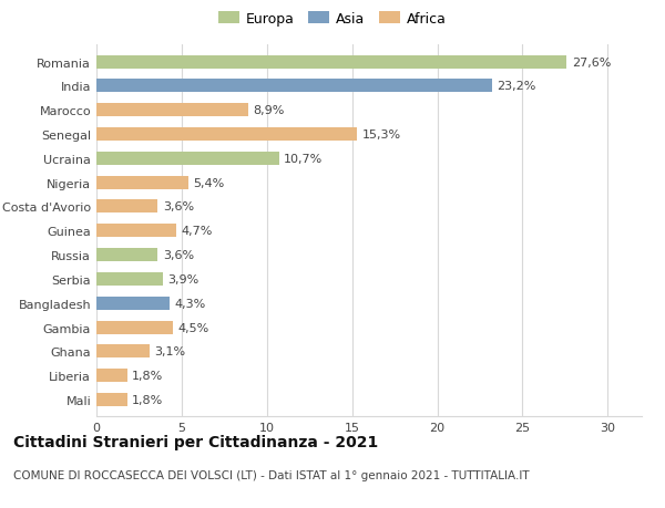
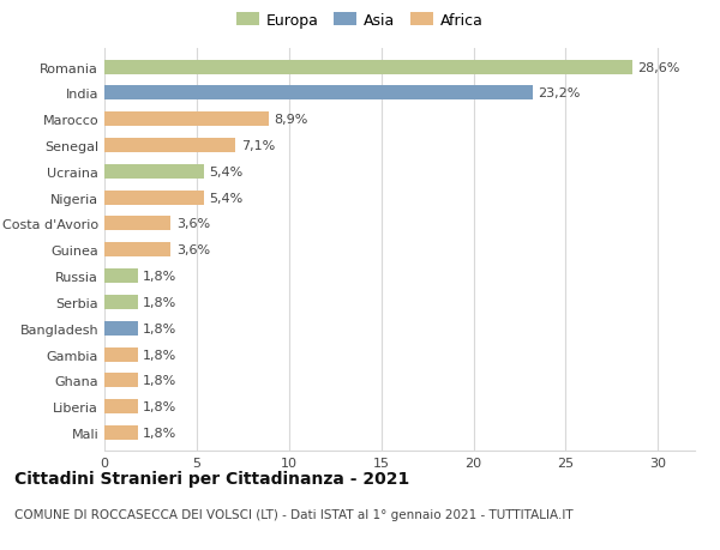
Romania: 27,6% -> 28,6%
Senegal: 15,3% -> 7,1%
Ucraina: 10,7% -> 5,4%
Guinea: 4,7% -> 3,6%
Russia: 3,6% -> 1,8%
Serbia: 3,9% -> 1,8%
Bangladesh: 4,3% -> 1,8%
Gambia: 4,5% -> 1,8%
Ghana: 3,1% -> 1,8%
